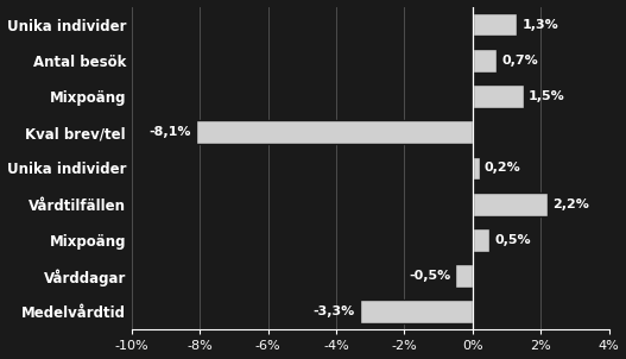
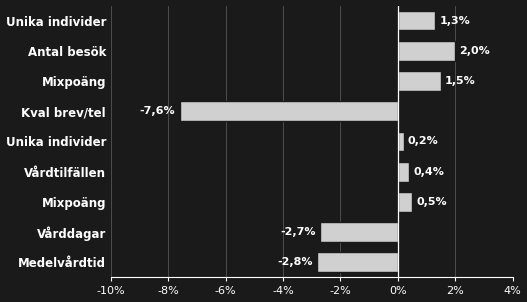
Antal besök: 0,7% -> 2,0%
Kval brev/tel: -8,1% -> -7,6%
Vårdtilfällen: 2,2% -> 0,4%
Vårddagar: -0,5% -> -2,7%
Medelvårdtid: -3,3% -> -2,8%
